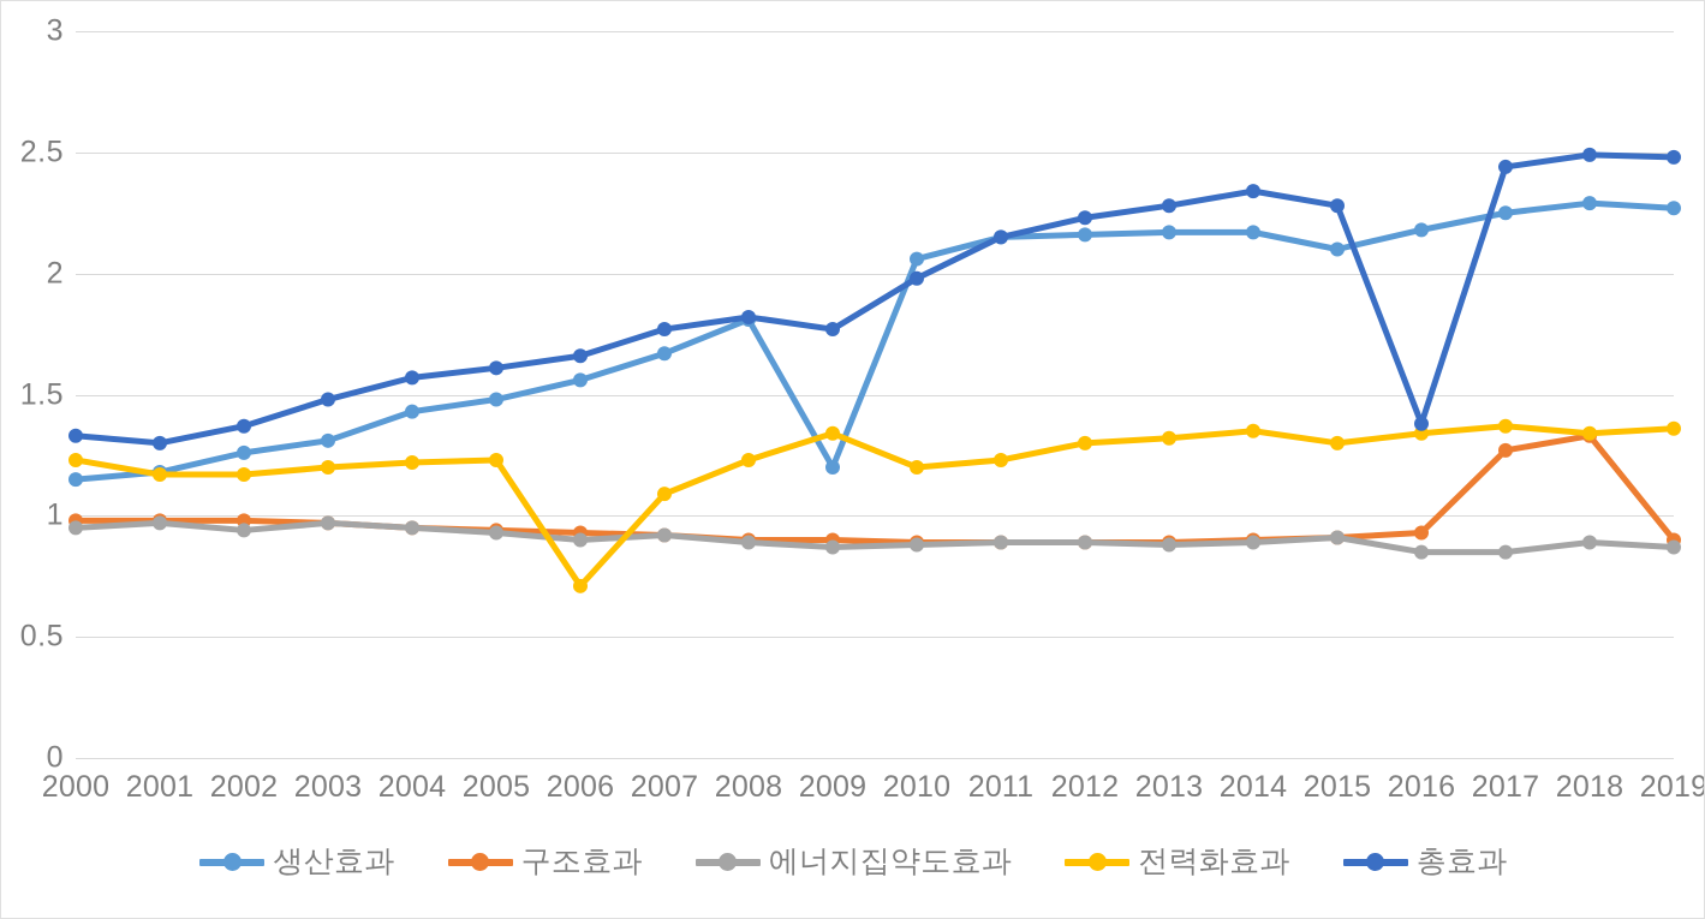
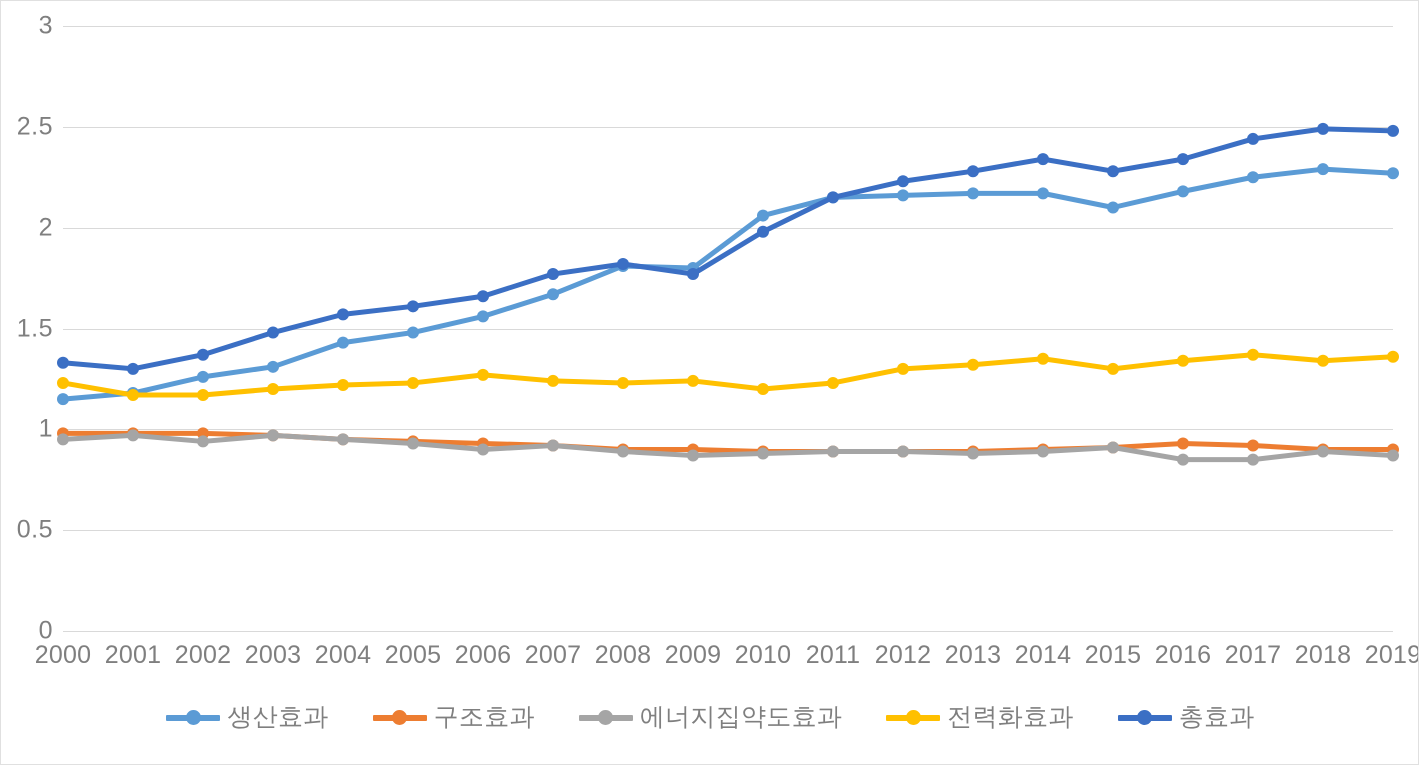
전력화효과/2006: 0.71 -> 1.27
전력화효과/2007: 1.09 -> 1.24
생산효과/2009: 1.20 -> 1.80
전력화효과/2009: 1.34 -> 1.24
총효과/2016: 1.38 -> 2.34
구조효과/2017: 1.27 -> 0.92
구조효과/2018: 1.33 -> 0.90
